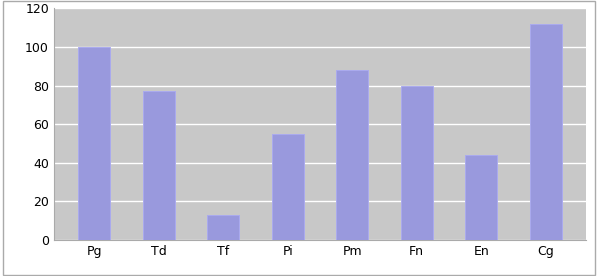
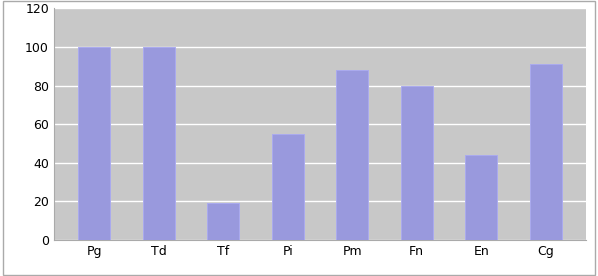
Td: 77 -> 100
Tf: 13 -> 19
Cg: 112 -> 91
